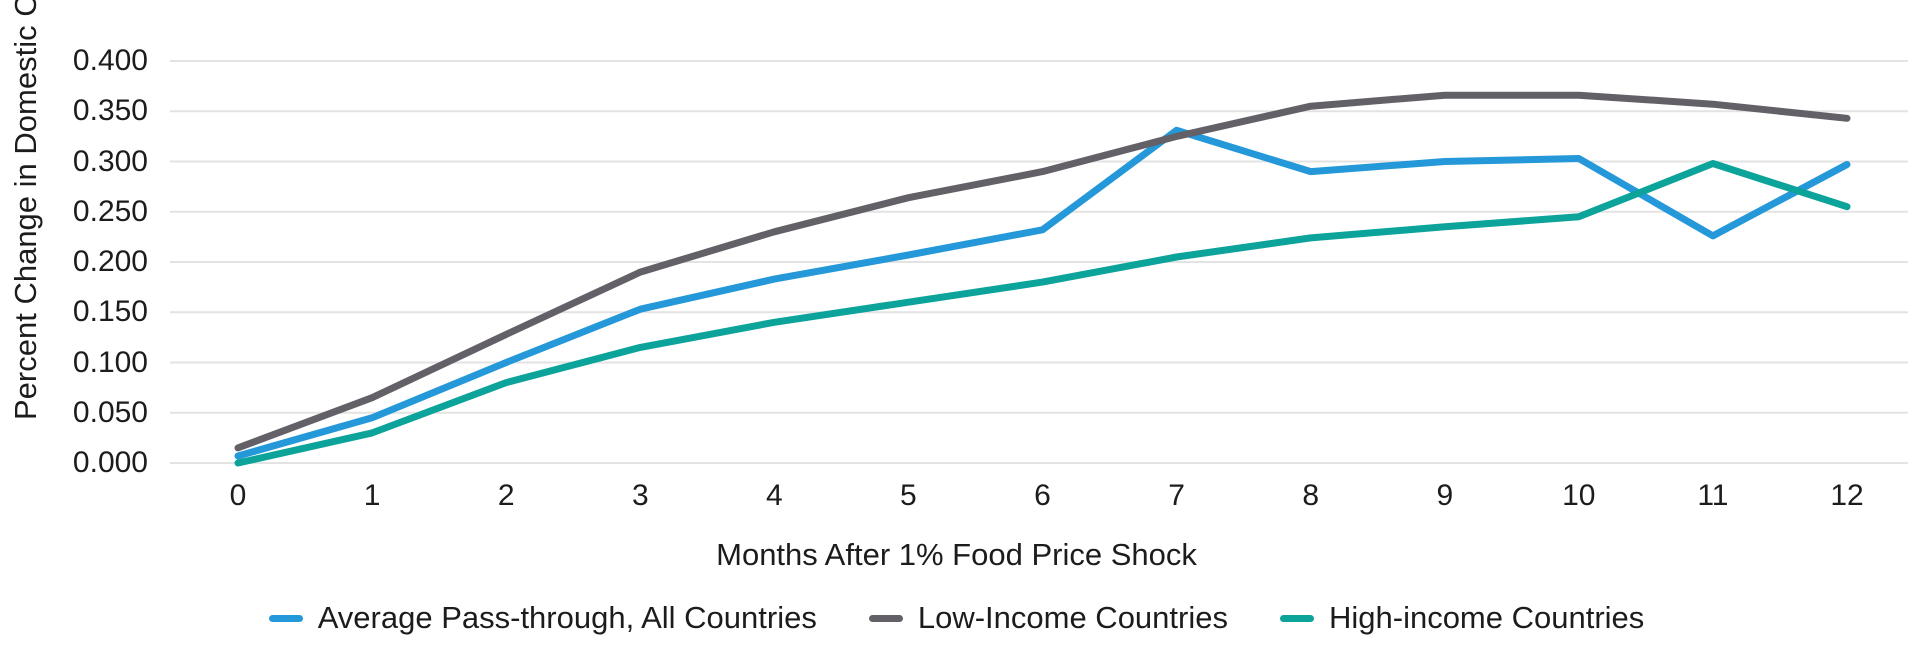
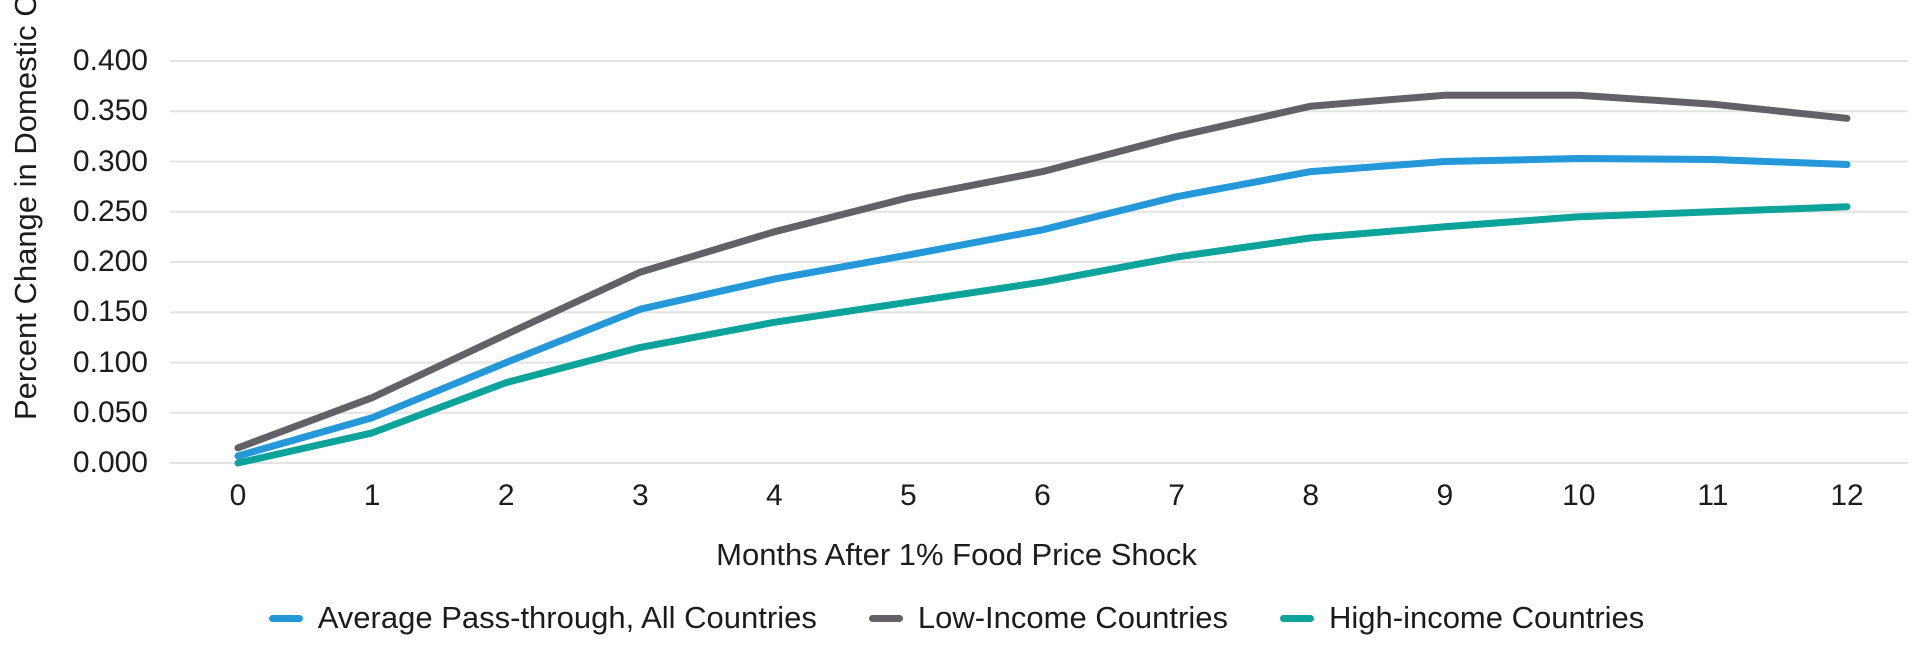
Average Pass-through, All Countries/7: 0.331 -> 0.265
Average Pass-through, All Countries/11: 0.226 -> 0.302
High-income Countries/11: 0.298 -> 0.250
